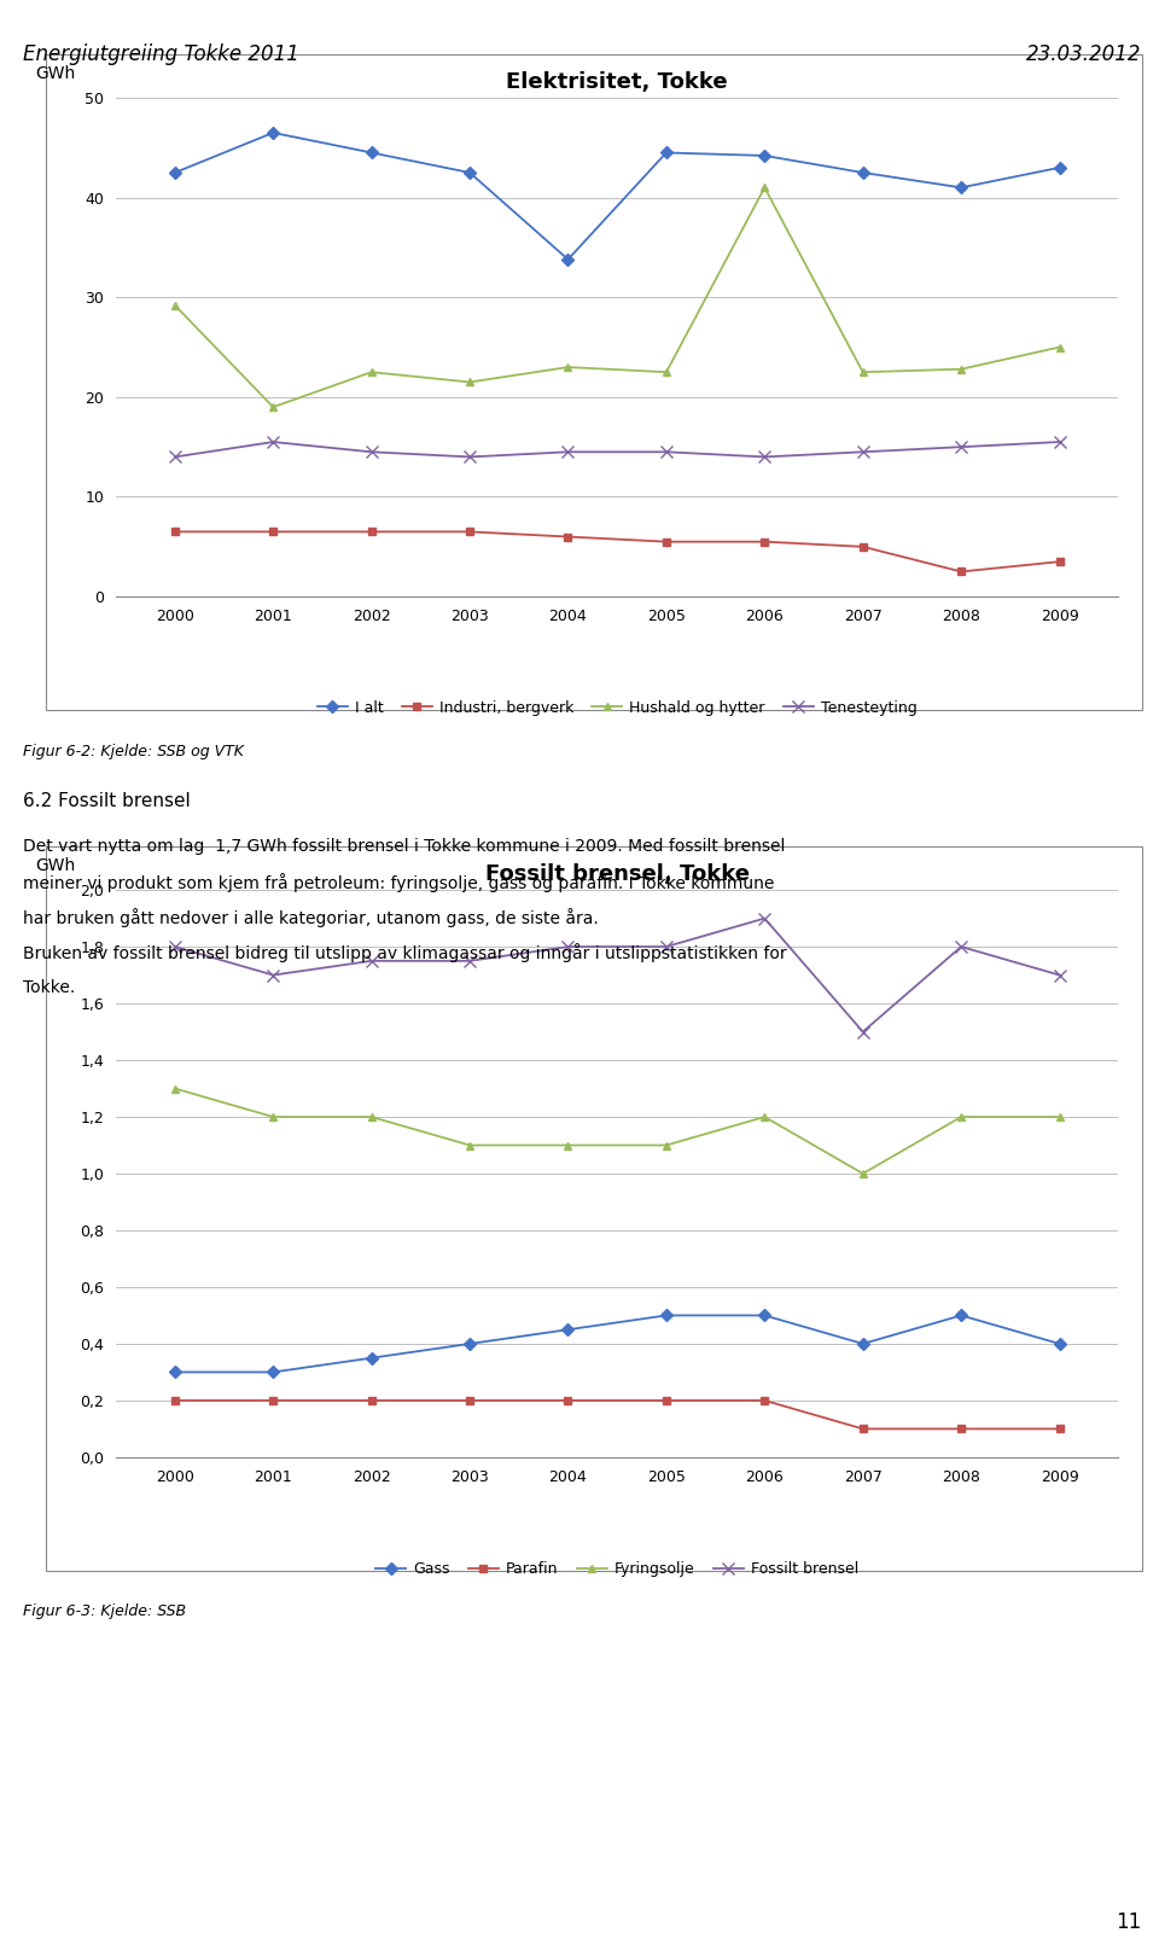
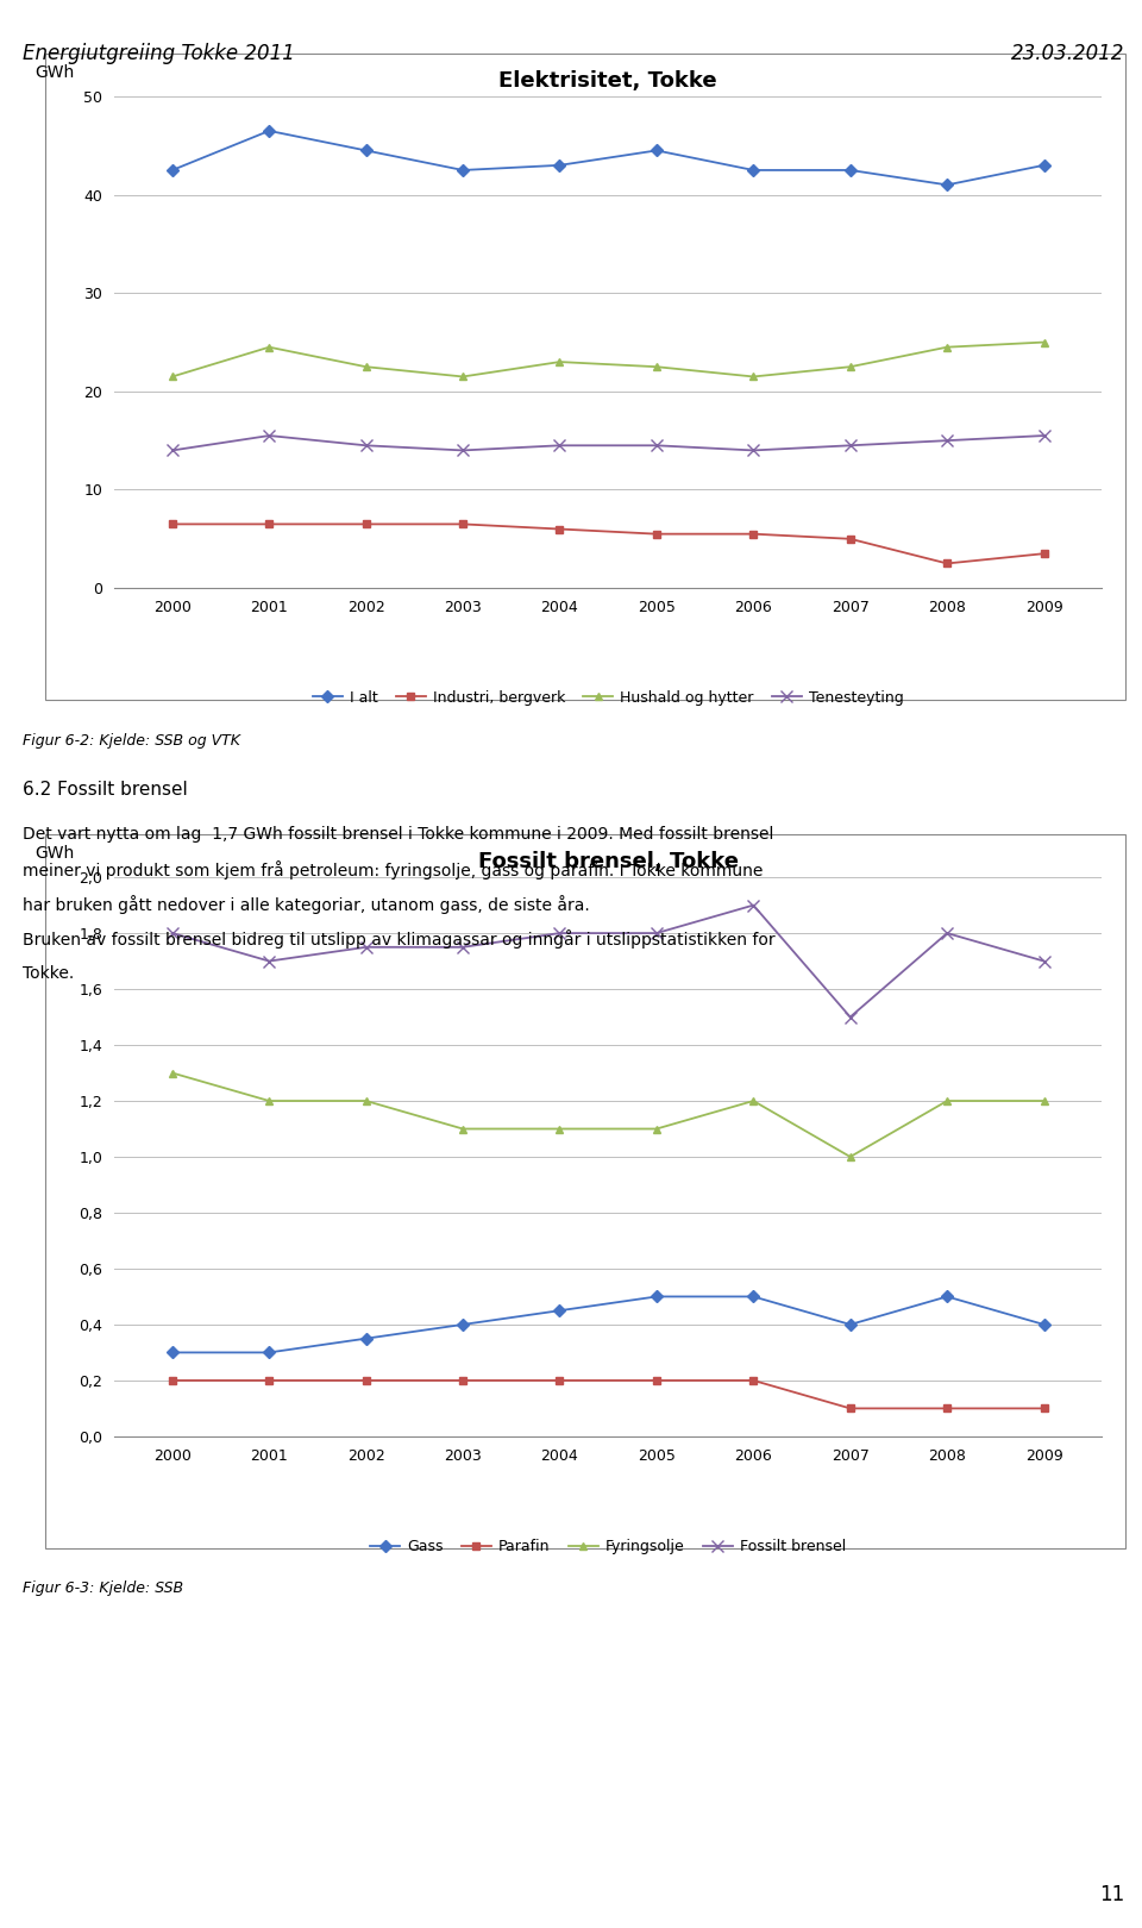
Elektrisitet, Tokke/Hushald og hytter/2000: 29.2 -> 21.5
Elektrisitet, Tokke/Hushald og hytter/2001: 19.0 -> 24.5
Elektrisitet, Tokke/I alt/2004: 33.8 -> 43.0
Elektrisitet, Tokke/I alt/2006: 44.2 -> 42.5
Elektrisitet, Tokke/Hushald og hytter/2006: 41.0 -> 21.5
Elektrisitet, Tokke/Hushald og hytter/2008: 22.8 -> 24.5
